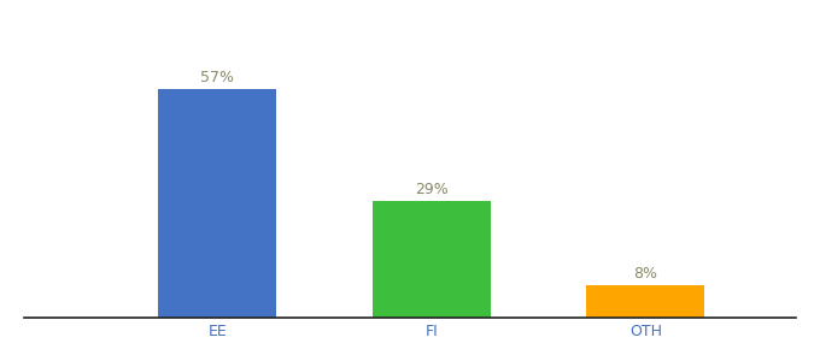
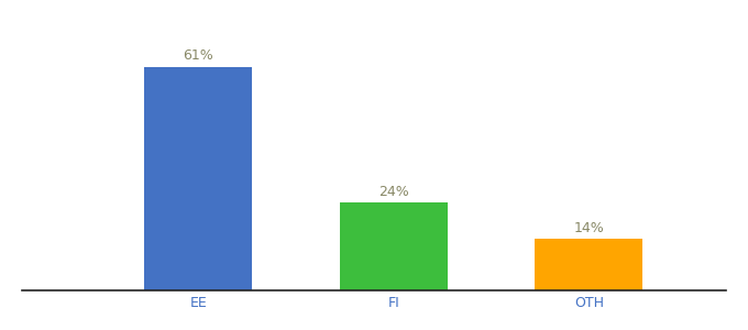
EE: 57% -> 61%
FI: 29% -> 24%
OTH: 8% -> 14%
